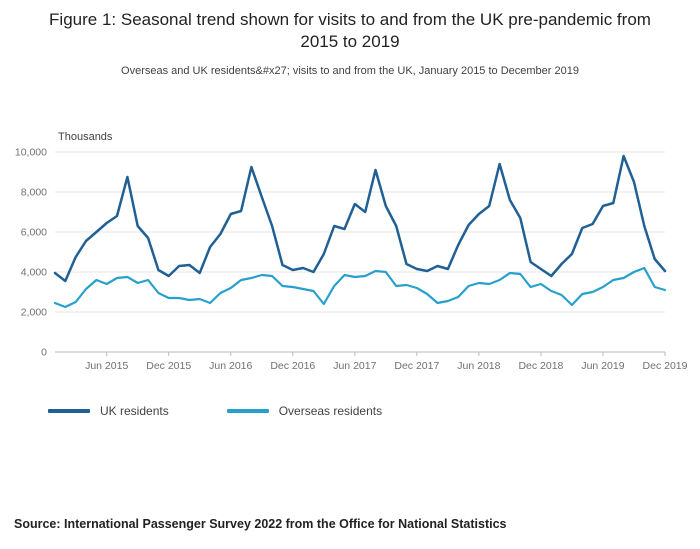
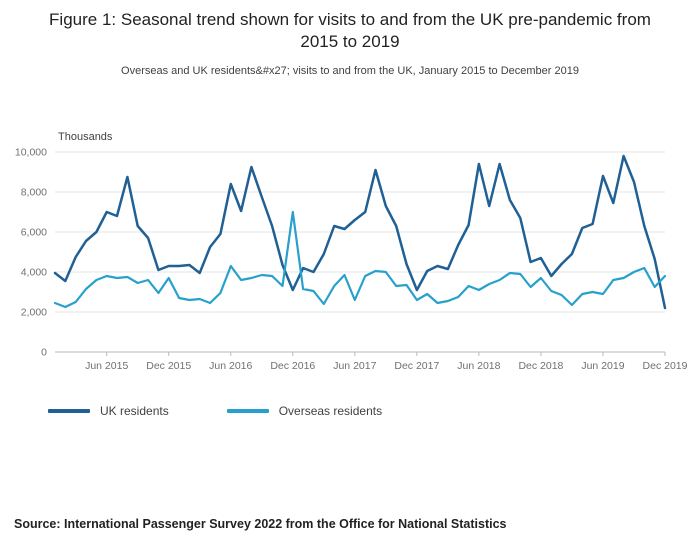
UK residents/Jun 2015: 6400 -> 7000
Overseas residents/Jun 2015: 3400 -> 3800
UK residents/Dec 2015: 3800 -> 4300
Overseas residents/Dec 2015: 2700 -> 3700
UK residents/Jun 2016: 6900 -> 8400
Overseas residents/Jun 2016: 3200 -> 4300
UK residents/Dec 2016: 4100 -> 3100
Overseas residents/Dec 2016: 3200 -> 7000
UK residents/Jun 2017: 7400 -> 6600
Overseas residents/Jun 2017: 3800 -> 2600
UK residents/Dec 2017: 4200 -> 3100
Overseas residents/Dec 2017: 3200 -> 2600
UK residents/Jun 2018: 6900 -> 9400
Overseas residents/Jun 2018: 3400 -> 3100
UK residents/Dec 2018: 4200 -> 4700
Overseas residents/Dec 2018: 3400 -> 3700
UK residents/Jun 2019: 7300 -> 8800
Overseas residents/Jun 2019: 3200 -> 2900
UK residents/Dec 2019: 4000 -> 2200
Overseas residents/Dec 2019: 3100 -> 3800
